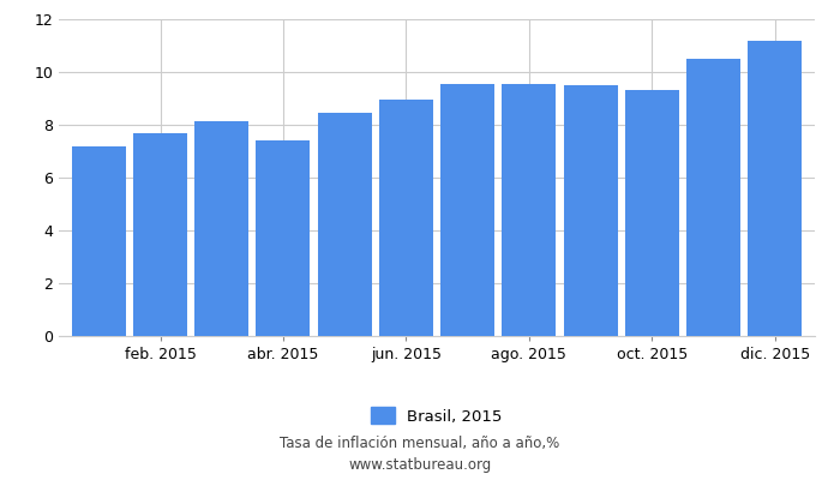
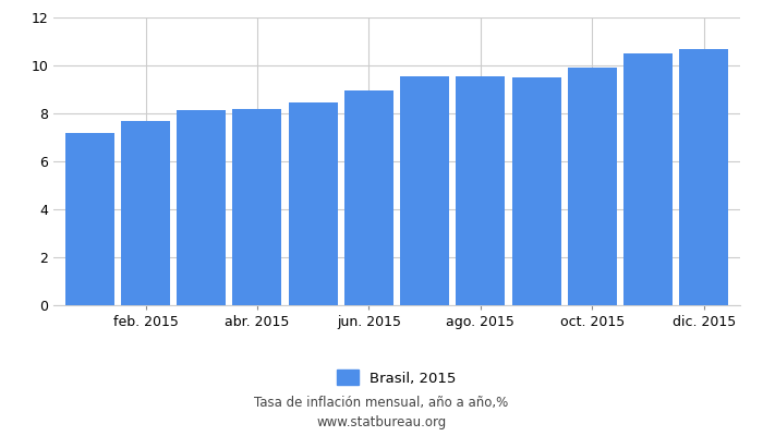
abr. 2015: 7.40 -> 8.17
oct. 2015: 9.30 -> 9.93
dic. 2015: 11.20 -> 10.67
